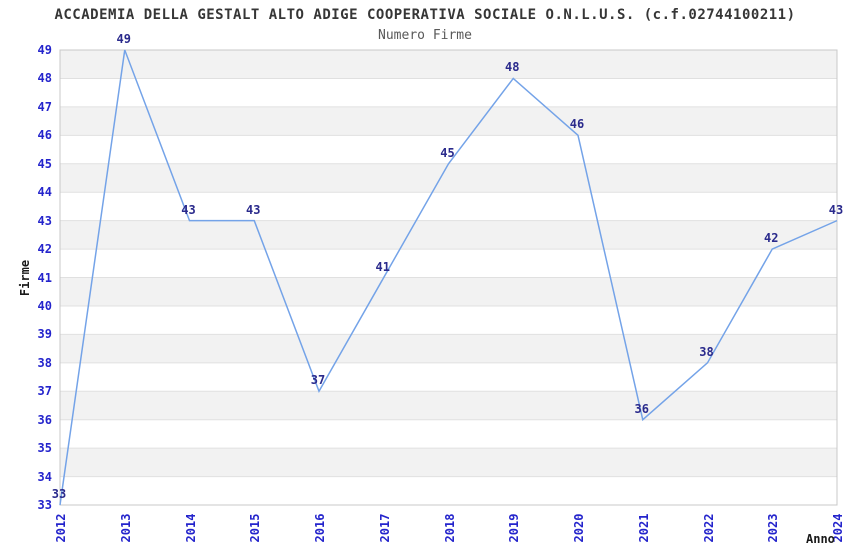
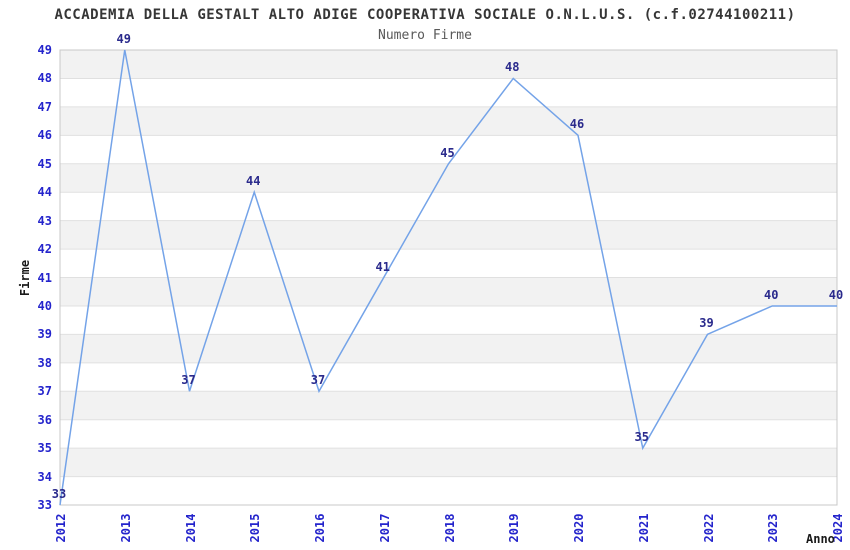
2014: 43 -> 37
2015: 43 -> 44
2021: 36 -> 35
2022: 38 -> 39
2023: 42 -> 40
2024: 43 -> 40
